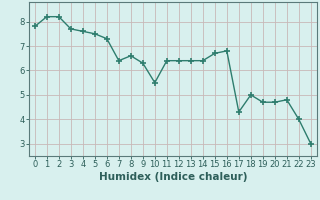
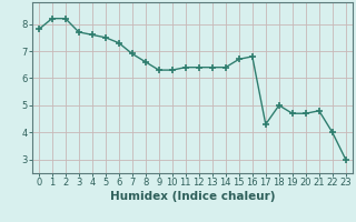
7: 6.4 -> 6.9
10: 5.5 -> 6.3
